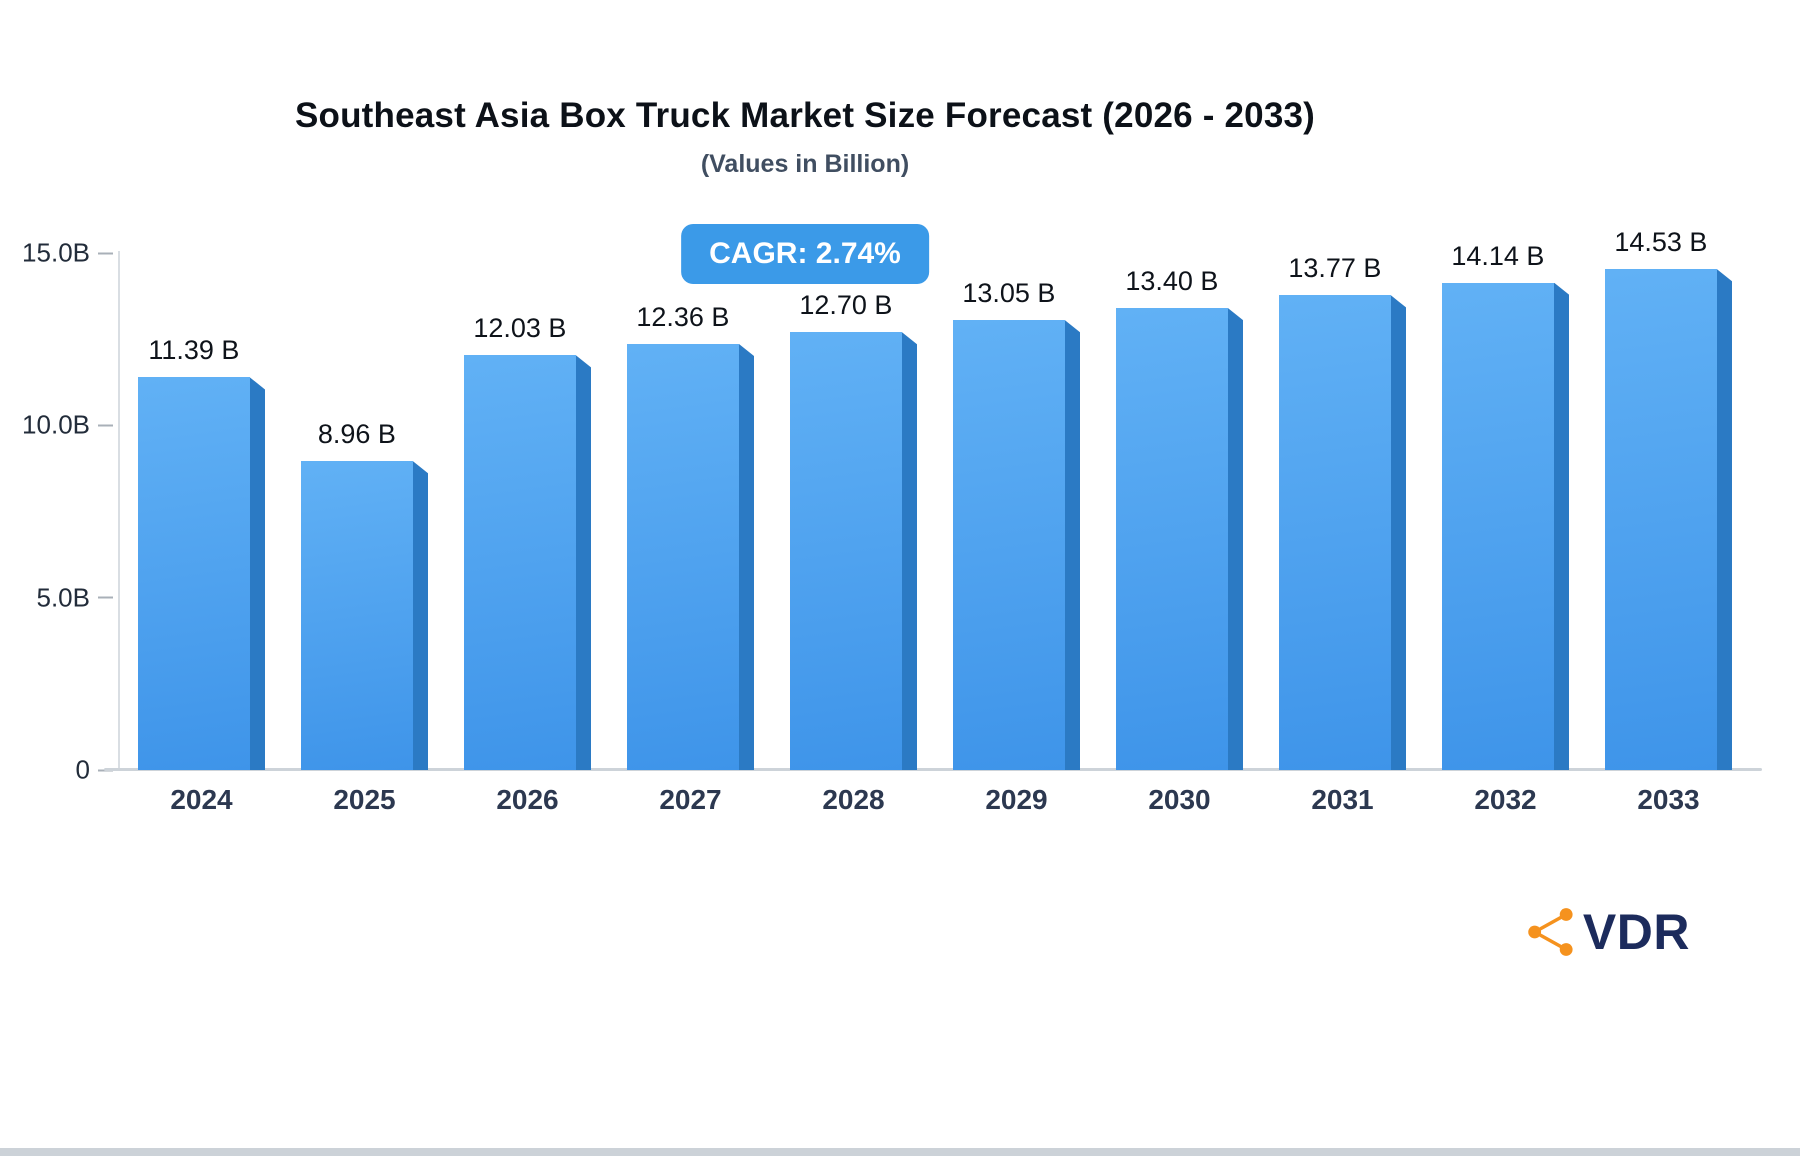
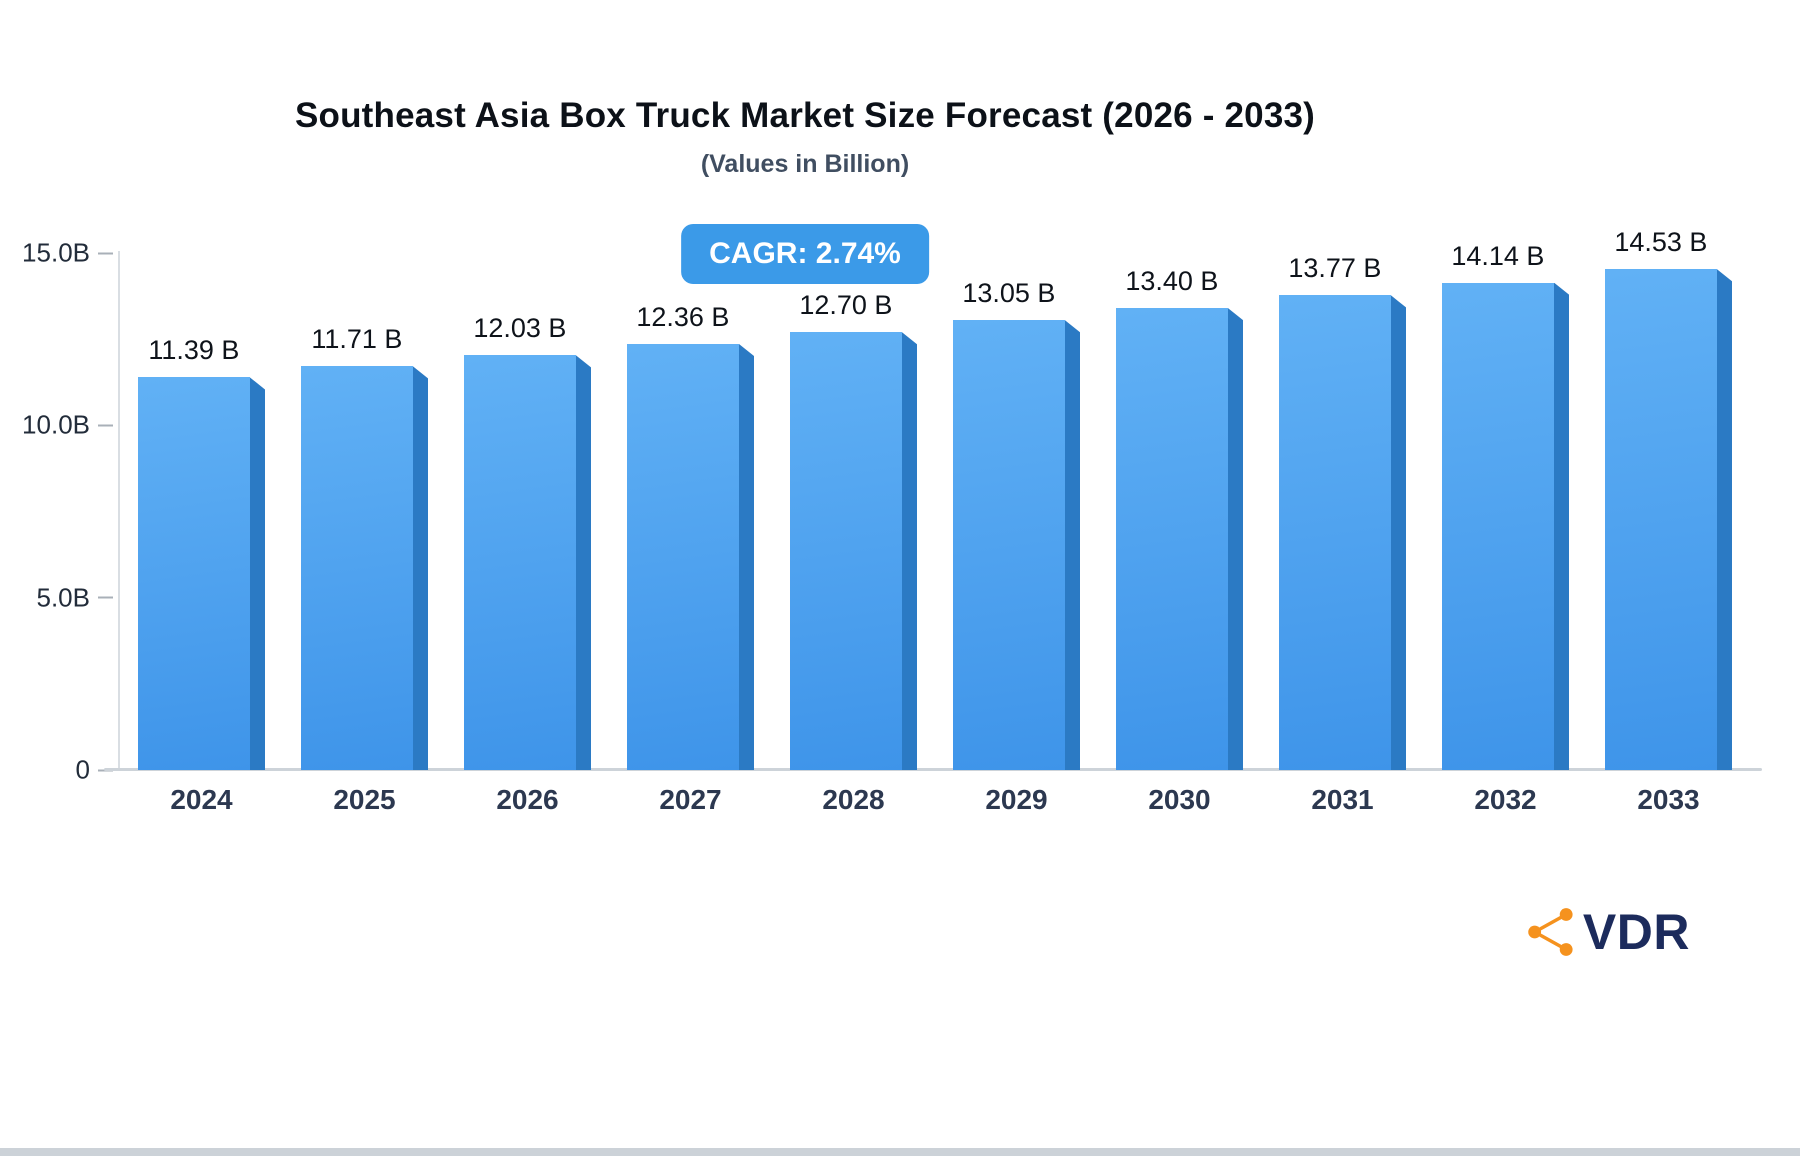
2025: 8.96 -> 11.71
